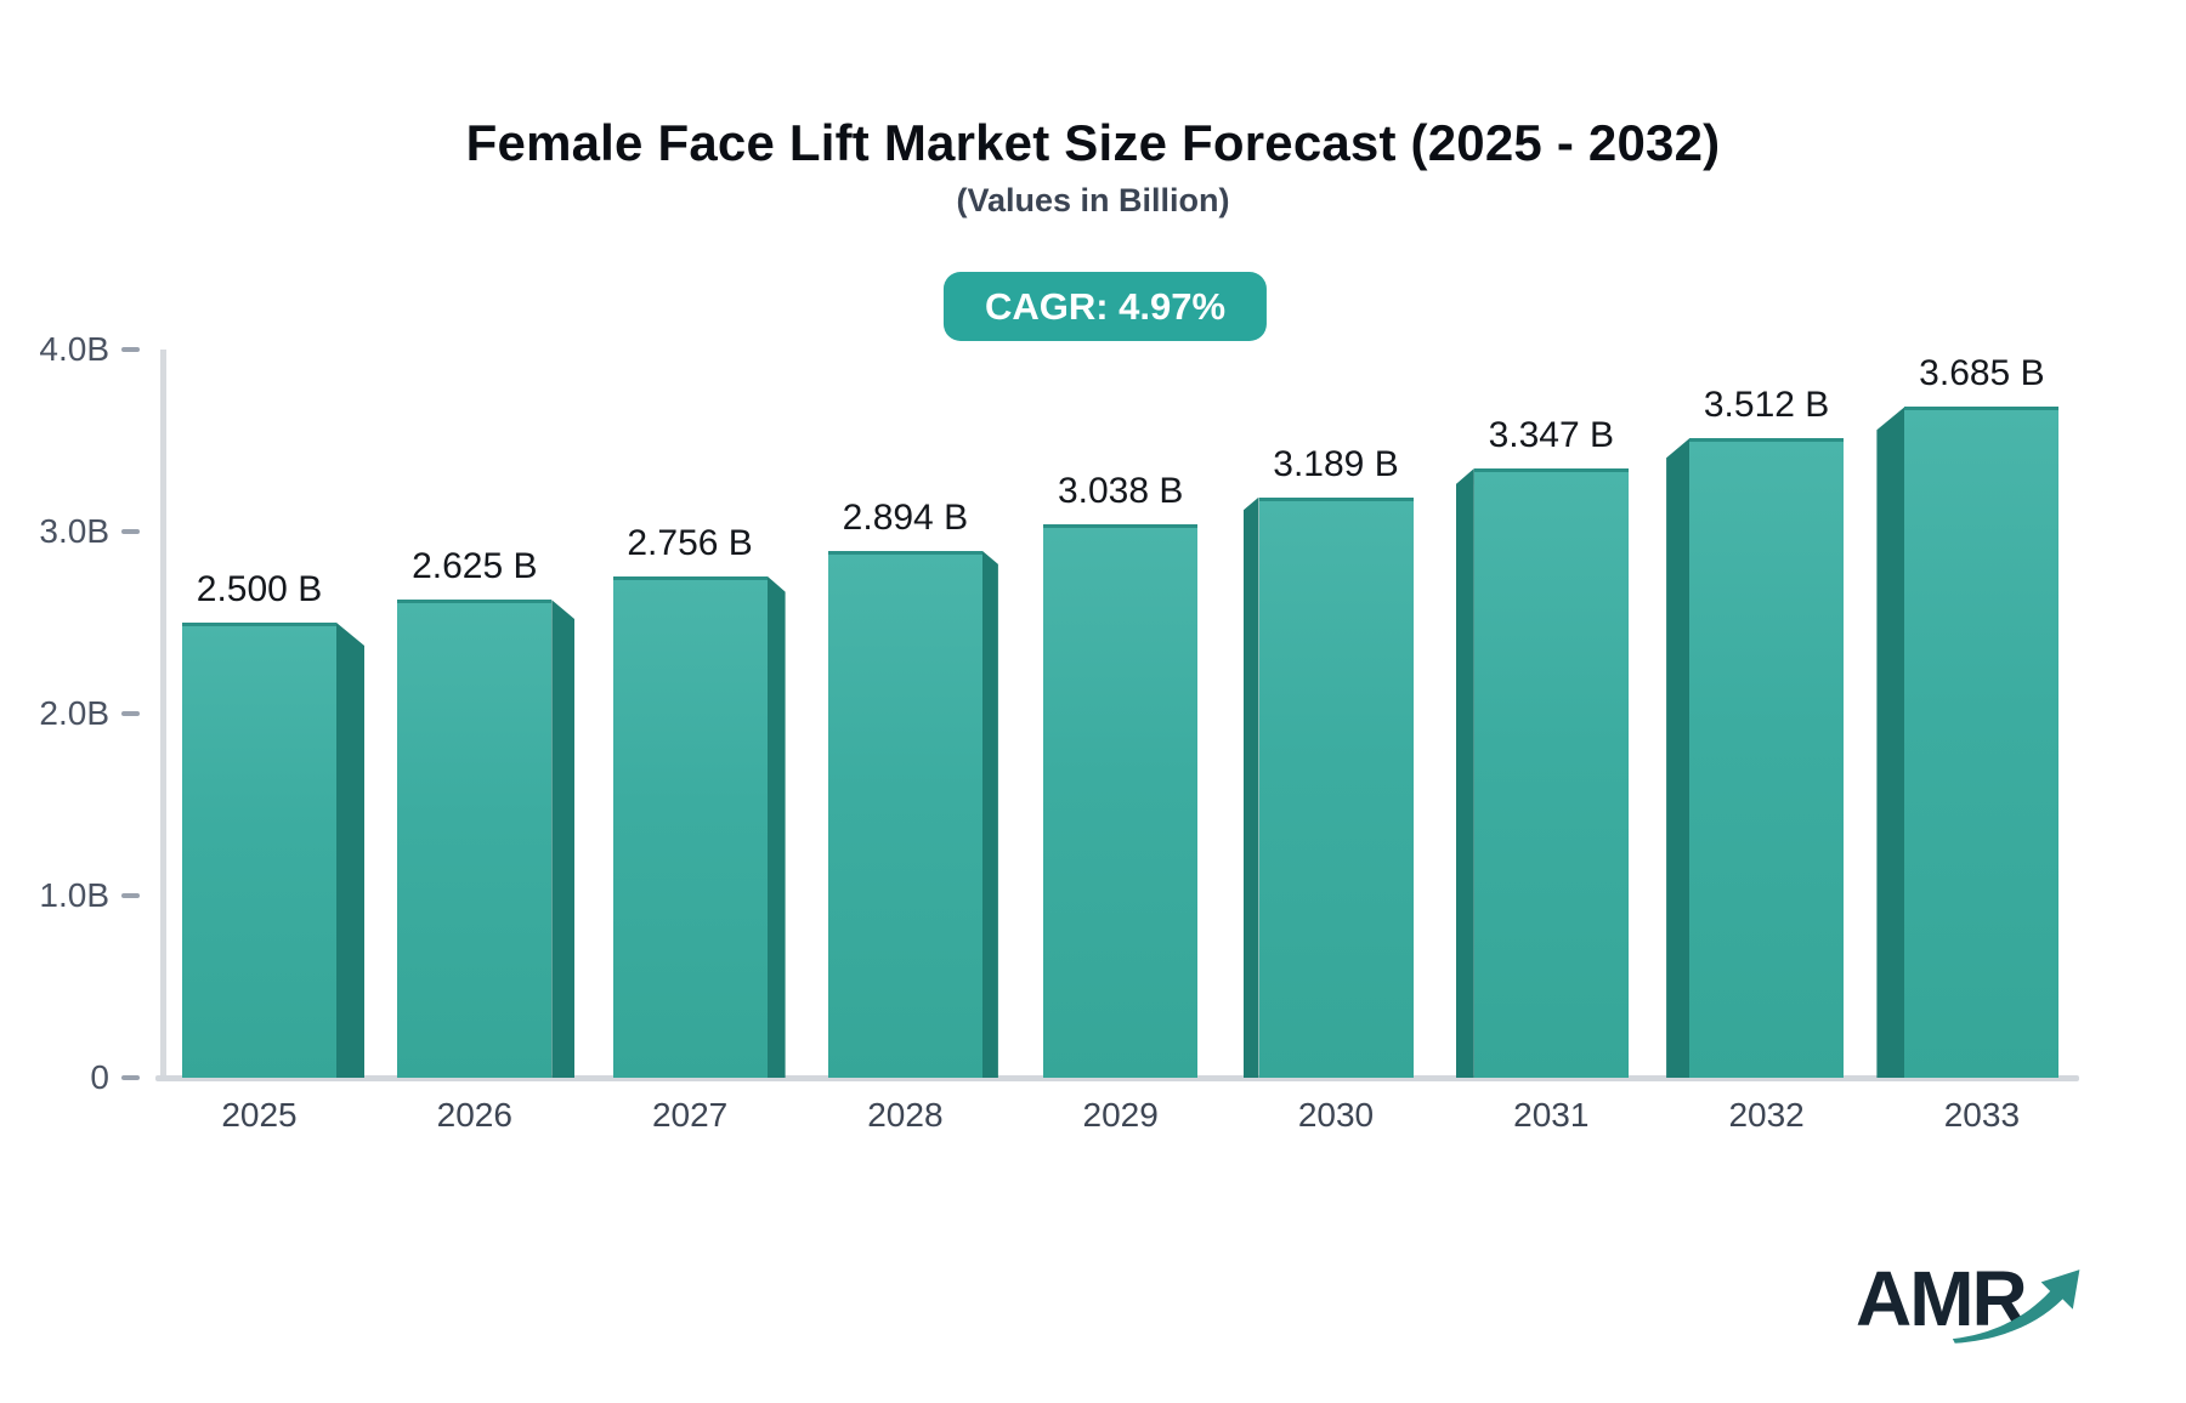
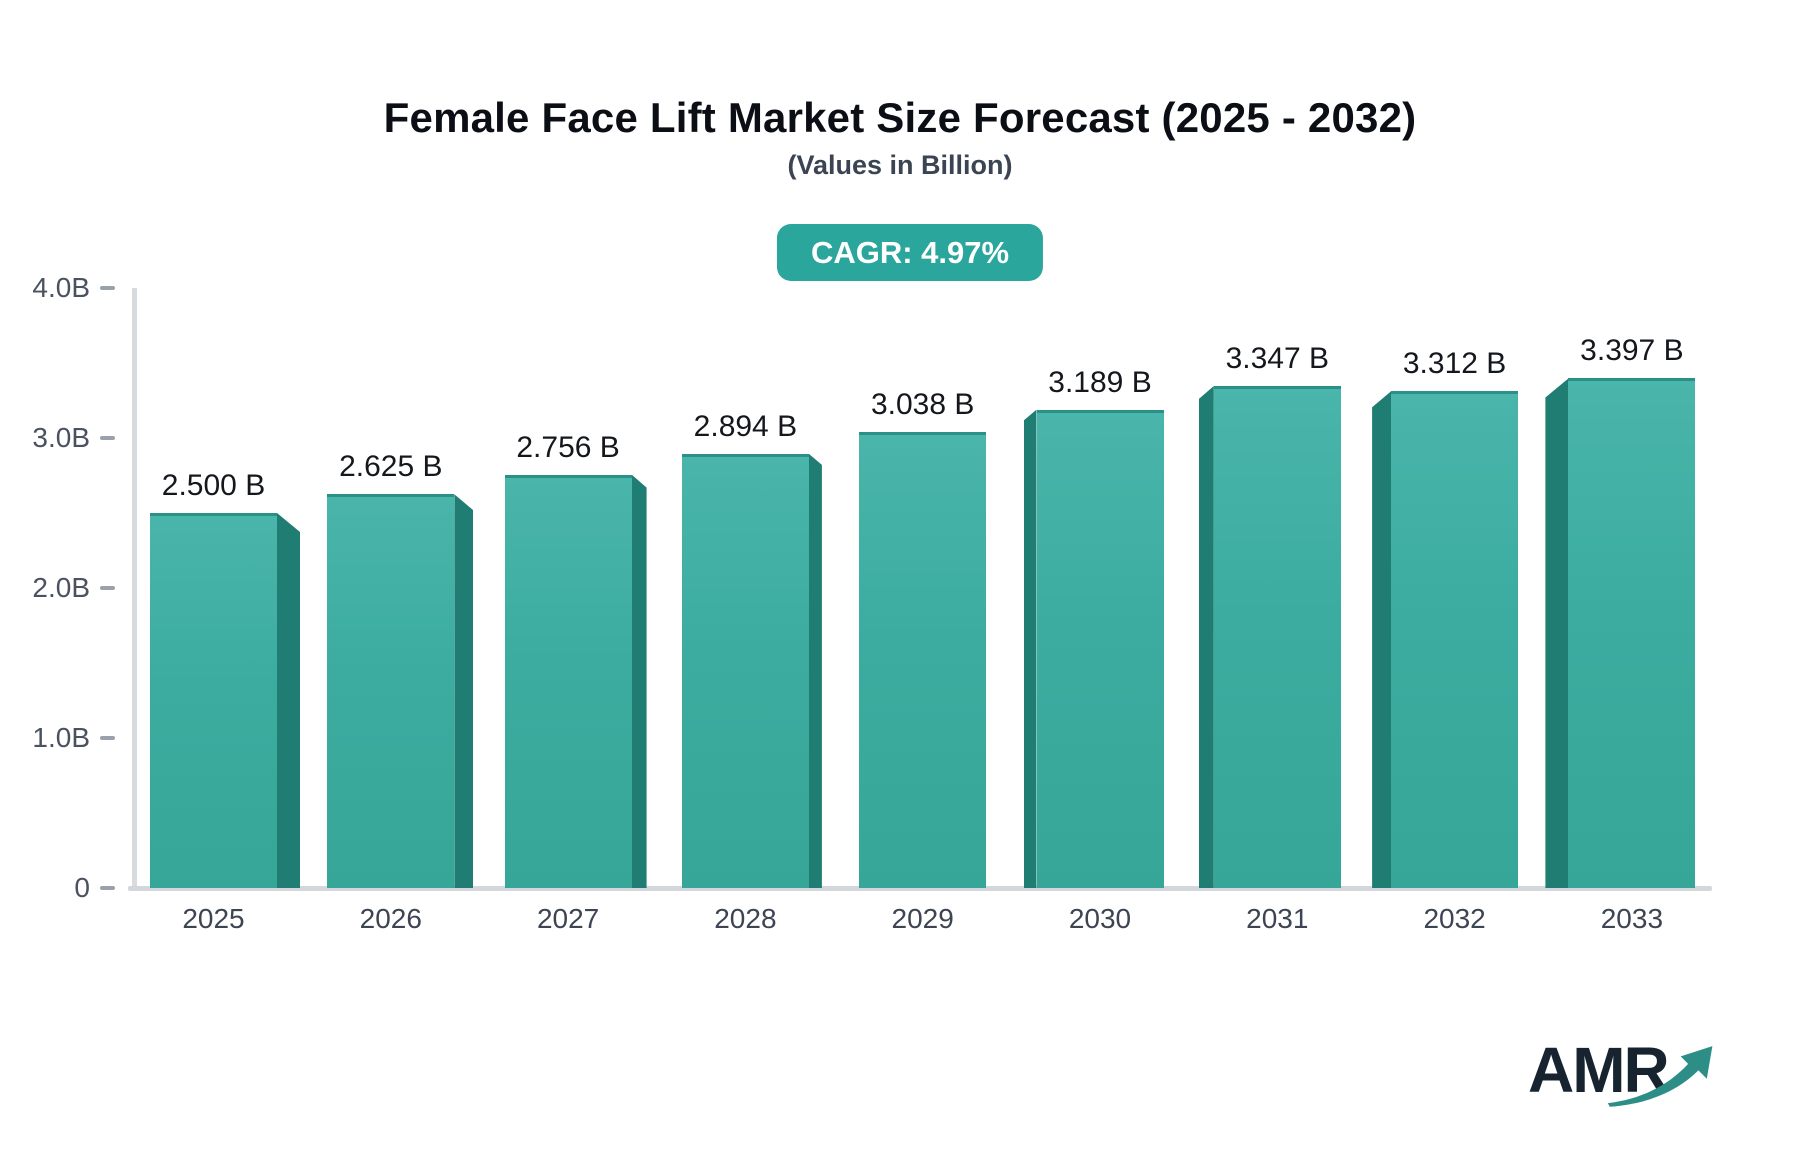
2032: 3.512 -> 3.312
2033: 3.685 -> 3.397
